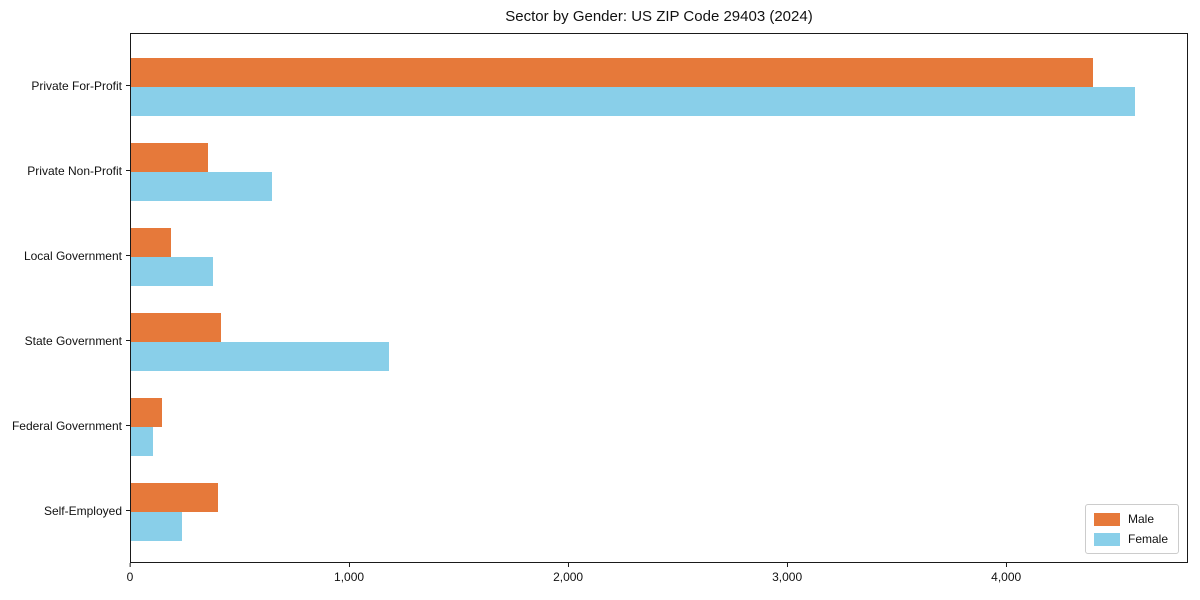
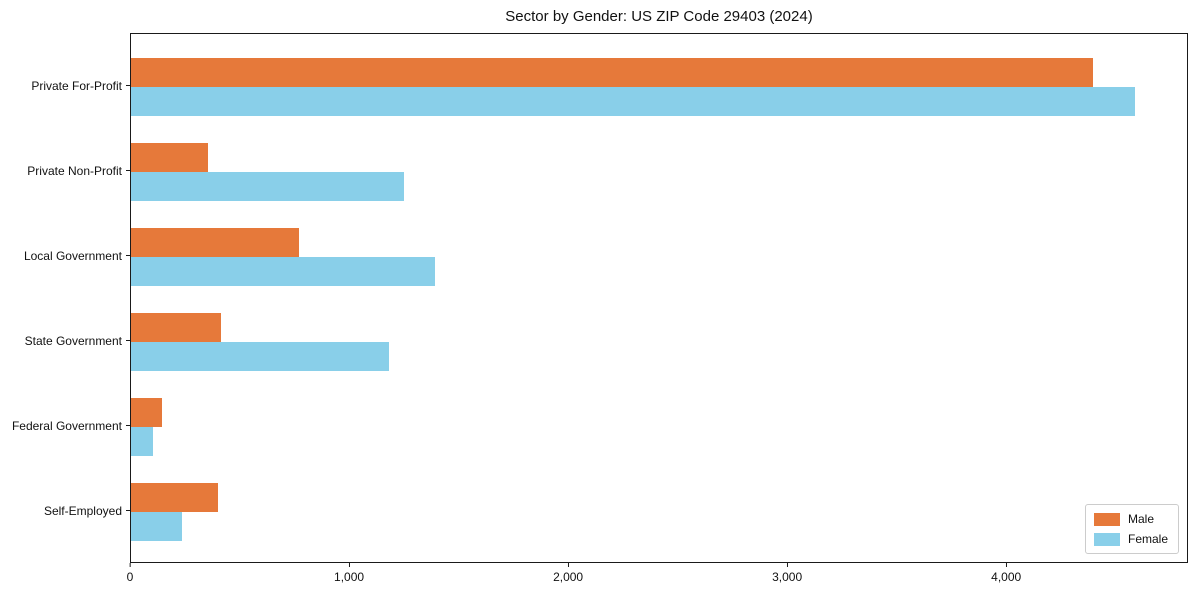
Female/Private Non-Profit: 640 -> 1250
Male/Local Government: 180 -> 770
Female/Local Government: 380 -> 1390
